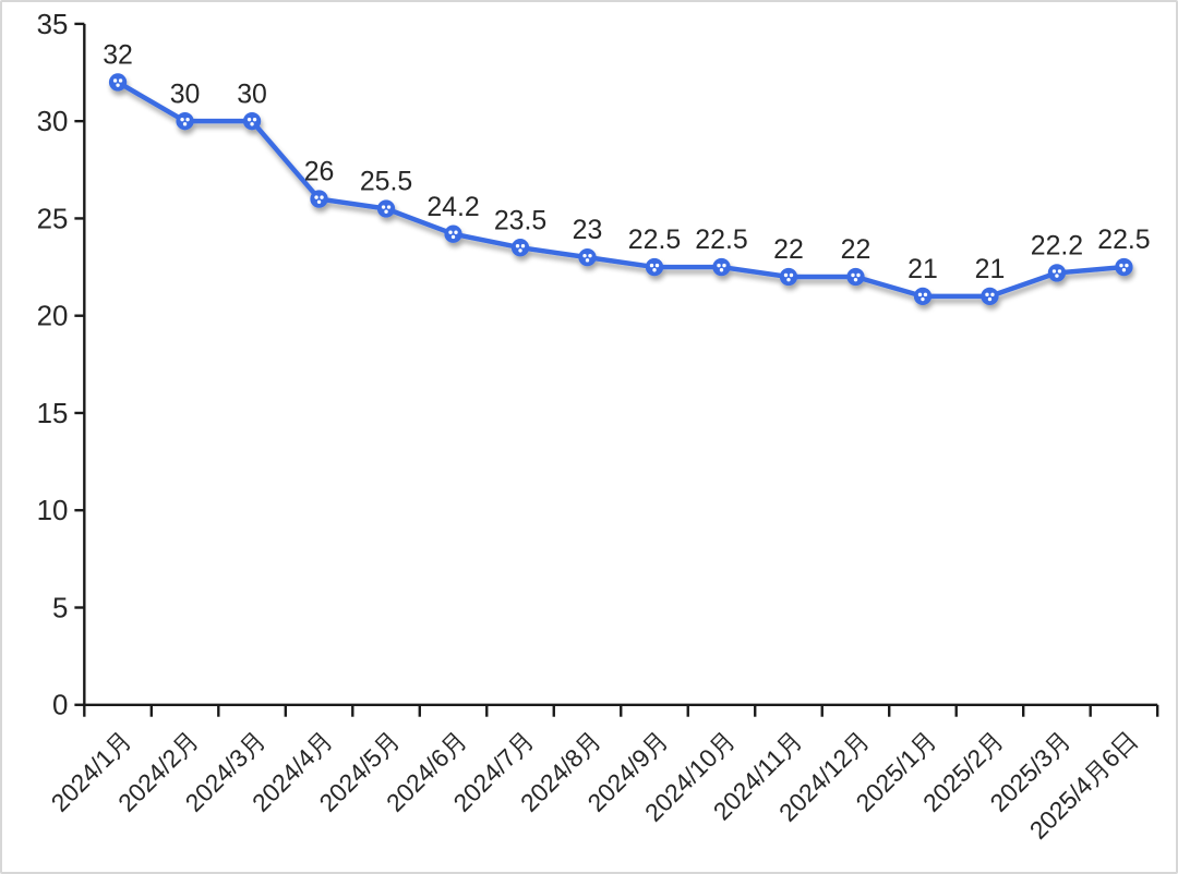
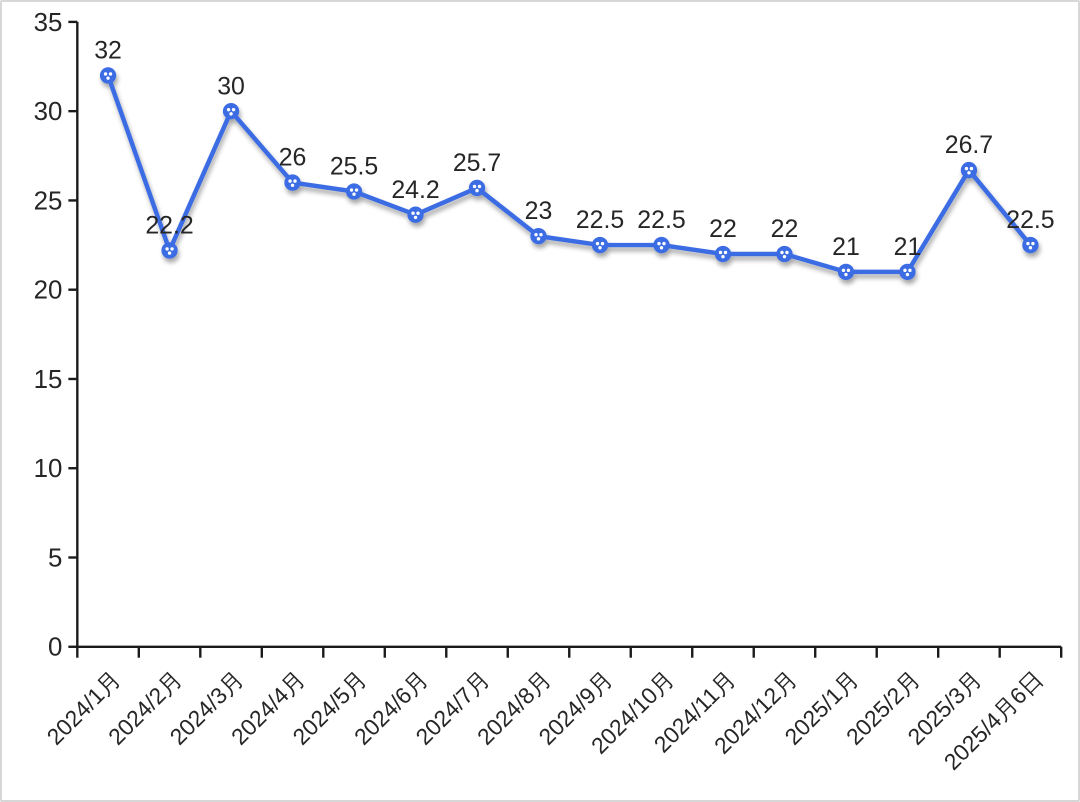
2024/2月: 30 -> 22.2
2024/7月: 23.5 -> 25.7
2025/3月: 22.2 -> 26.7
